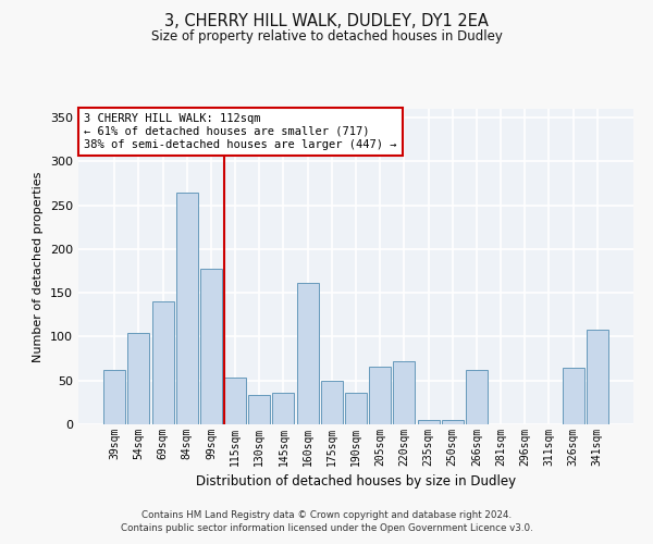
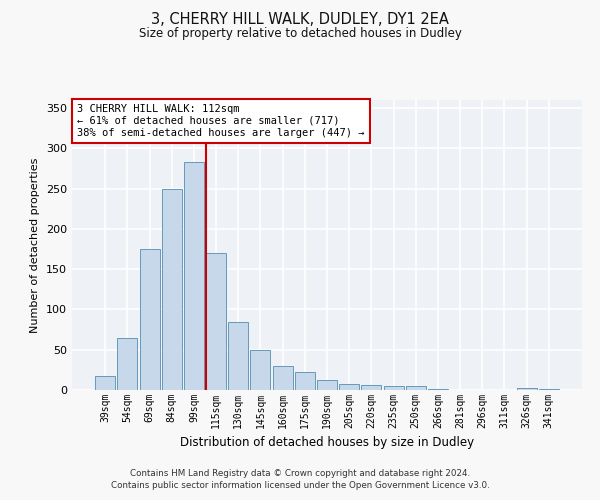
39sqm: 62 -> 18
54sqm: 104 -> 65
69sqm: 140 -> 175
84sqm: 264 -> 250
99sqm: 178 -> 283
115sqm: 54 -> 170
130sqm: 34 -> 85
145sqm: 36 -> 50
160sqm: 162 -> 30
175sqm: 50 -> 22
190sqm: 36 -> 13
205sqm: 66 -> 8
220sqm: 72 -> 6
266sqm: 62 -> 1
326sqm: 64 -> 2
341sqm: 108 -> 1
